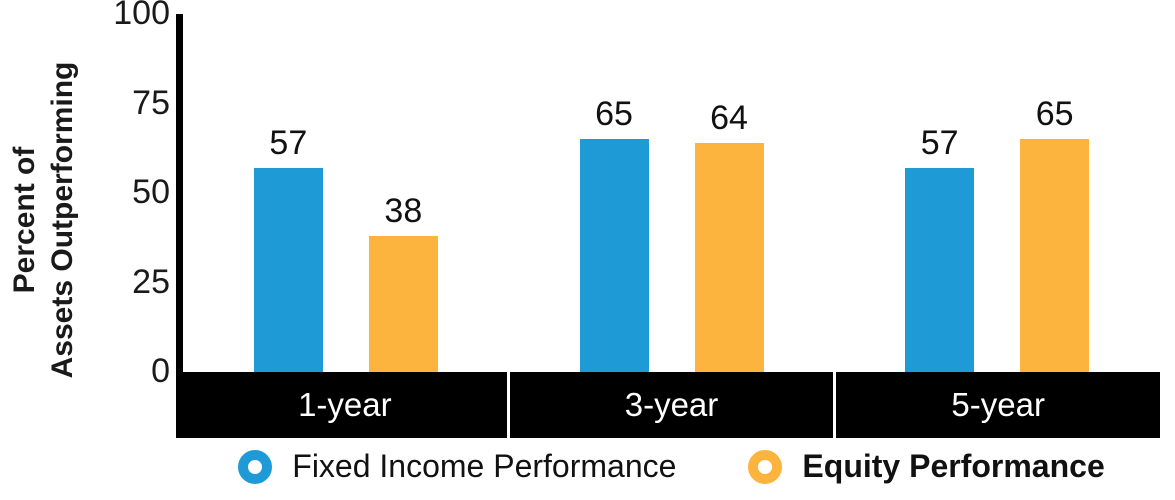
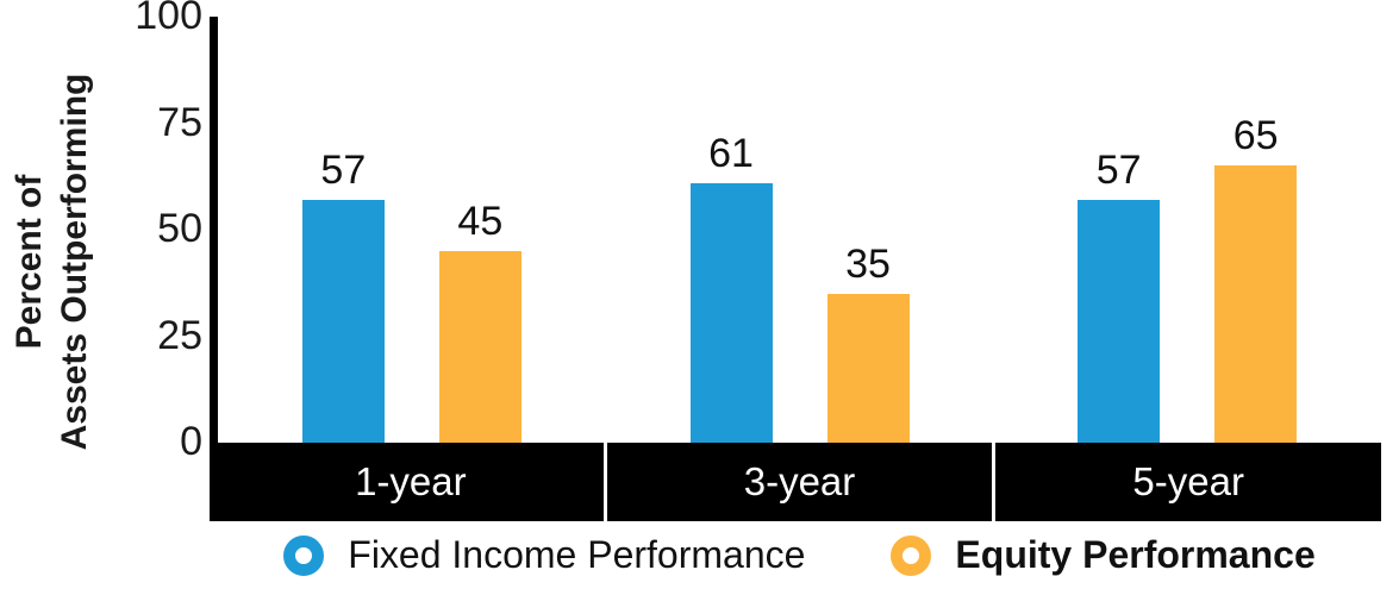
Equity Performance/1-year: 38 -> 45
Fixed Income Performance/3-year: 65 -> 61
Equity Performance/3-year: 64 -> 35
